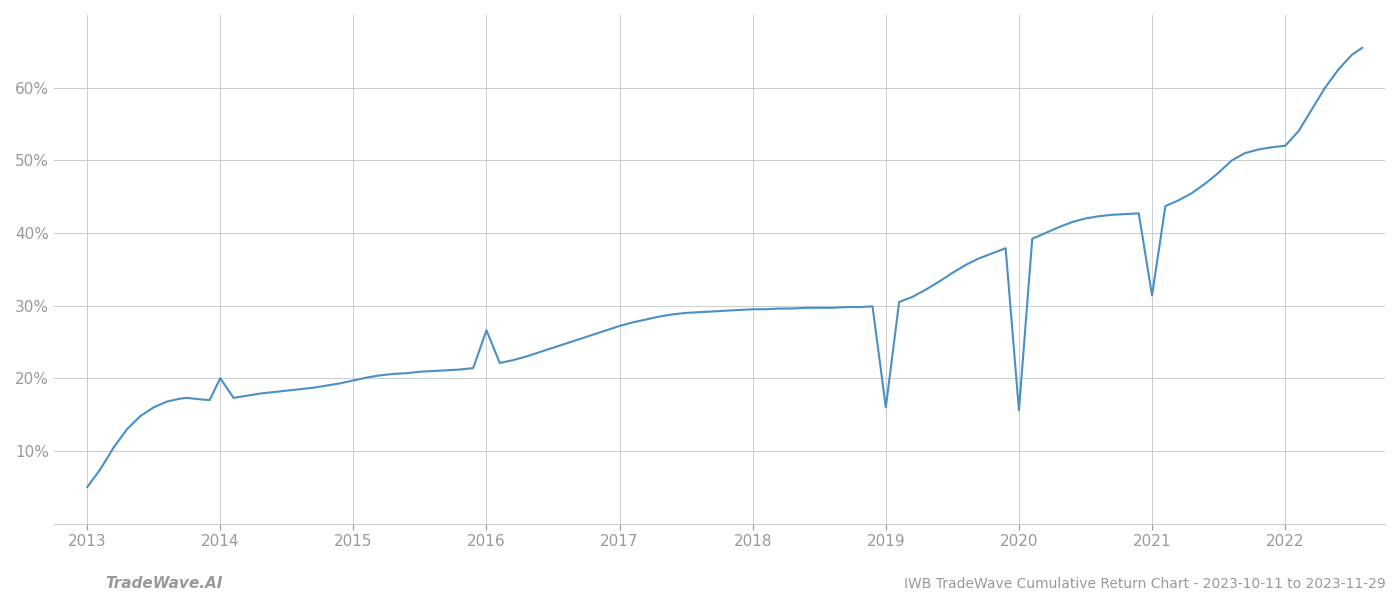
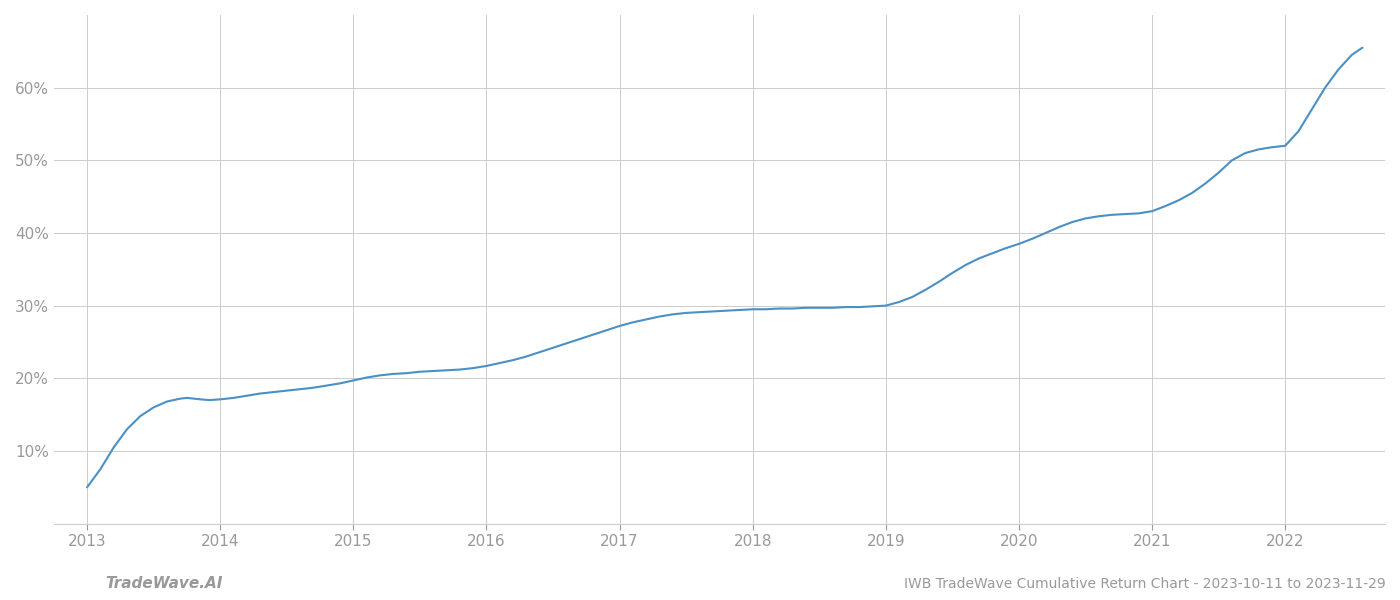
2014: 20.0% -> 17.1%
2016: 26.6% -> 21.7%
2019: 16.0% -> 30.0%
2020: 15.6% -> 38.5%
2021: 31.4% -> 43.0%
